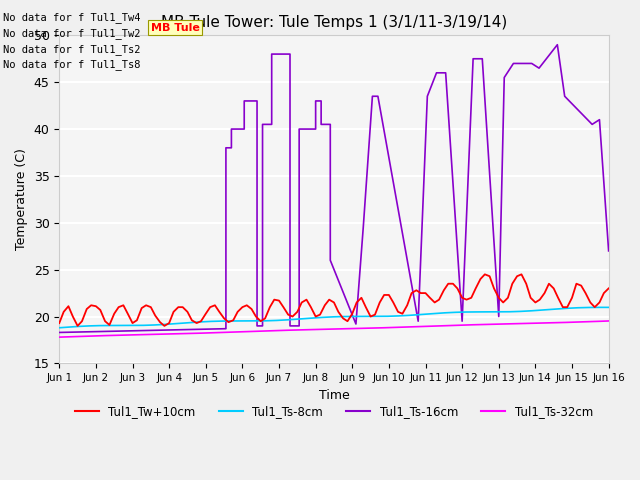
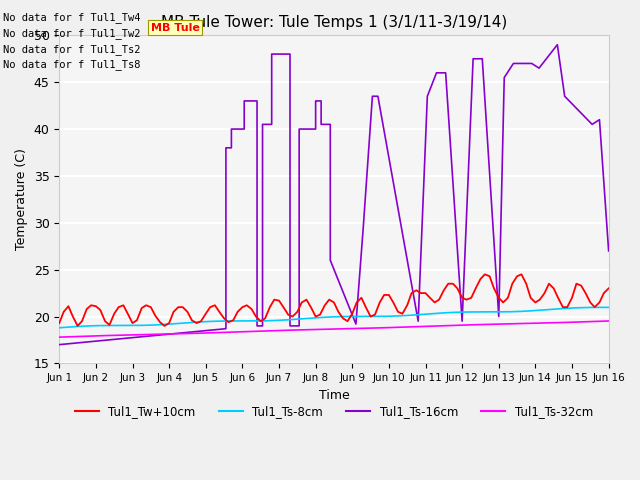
Tul1_Ts-16cm/Jun 1: 18.3 -> 17.0
